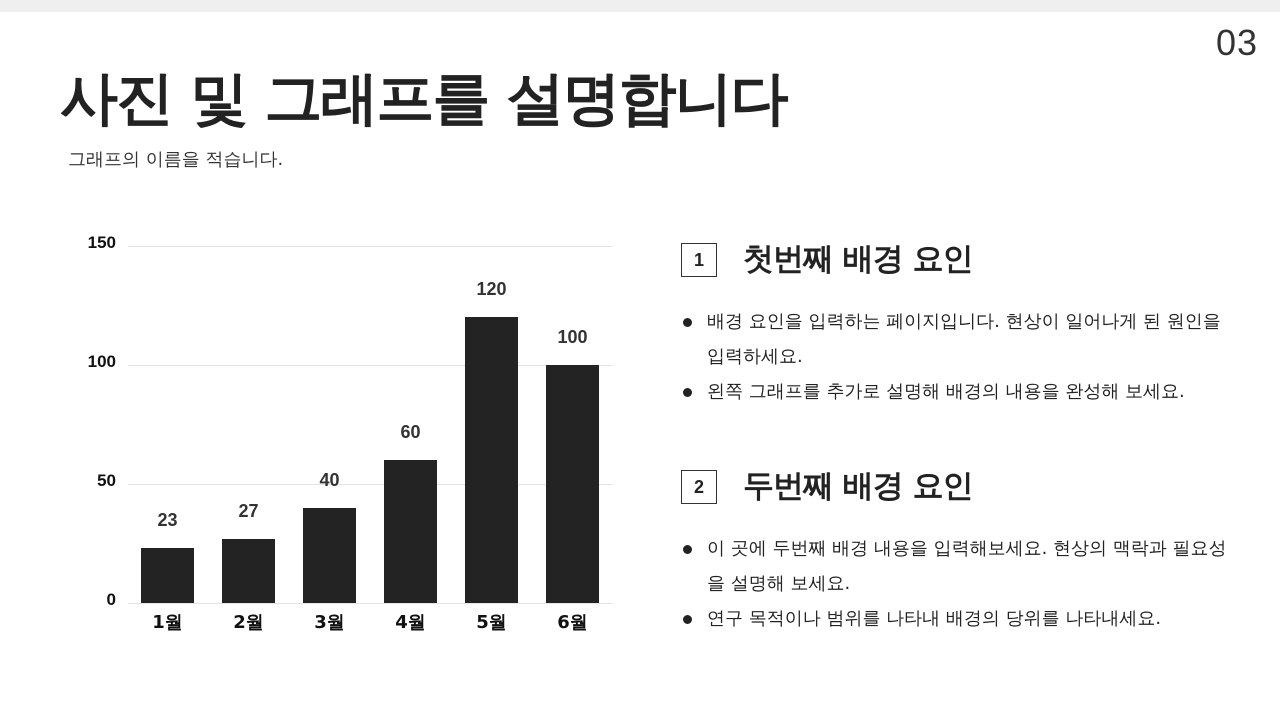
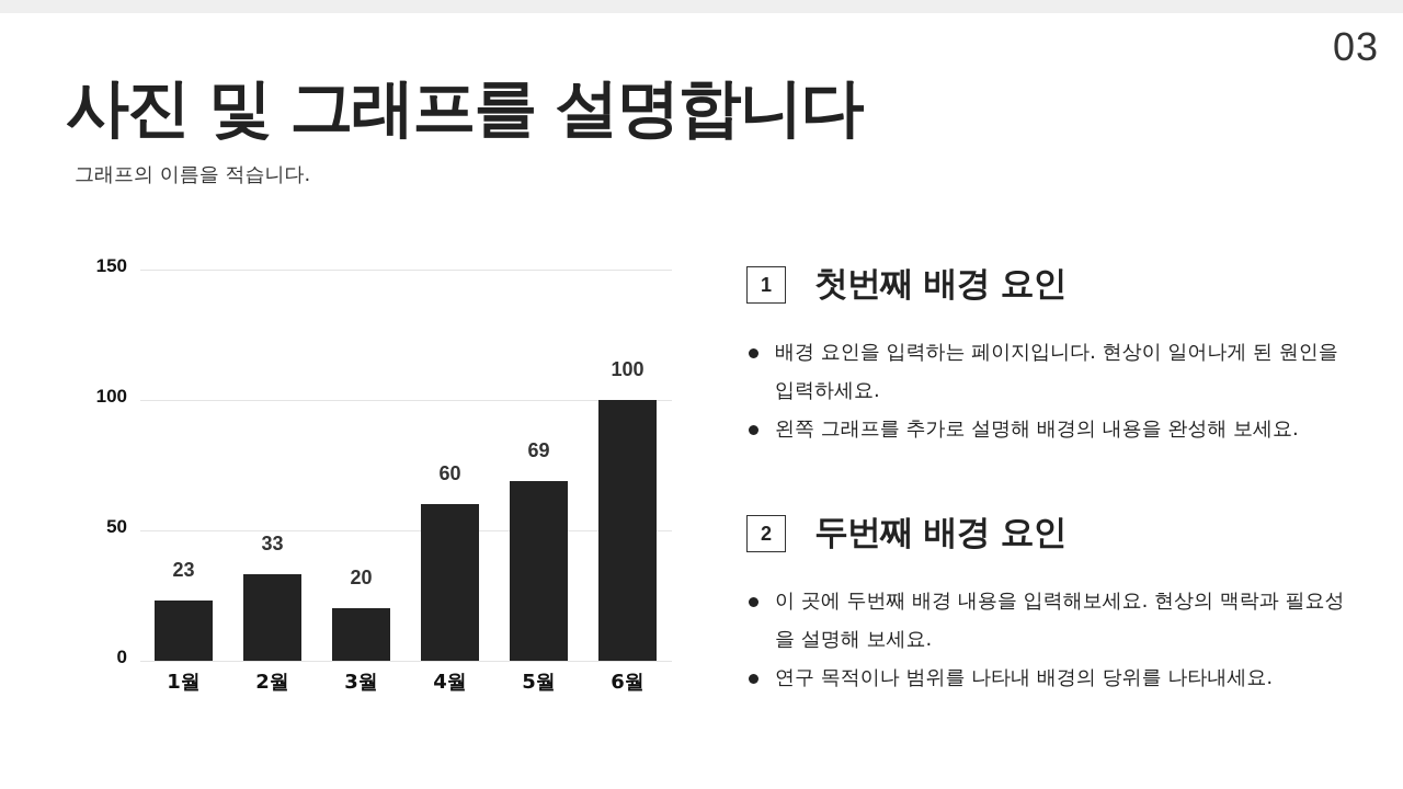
2월: 27 -> 33
3월: 40 -> 20
5월: 120 -> 69
